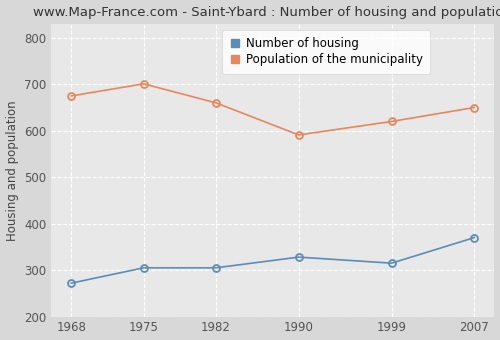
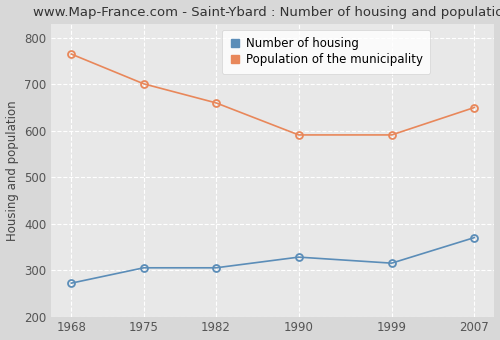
Population of the municipality/1968: 675 -> 765
Population of the municipality/1999: 620 -> 591
